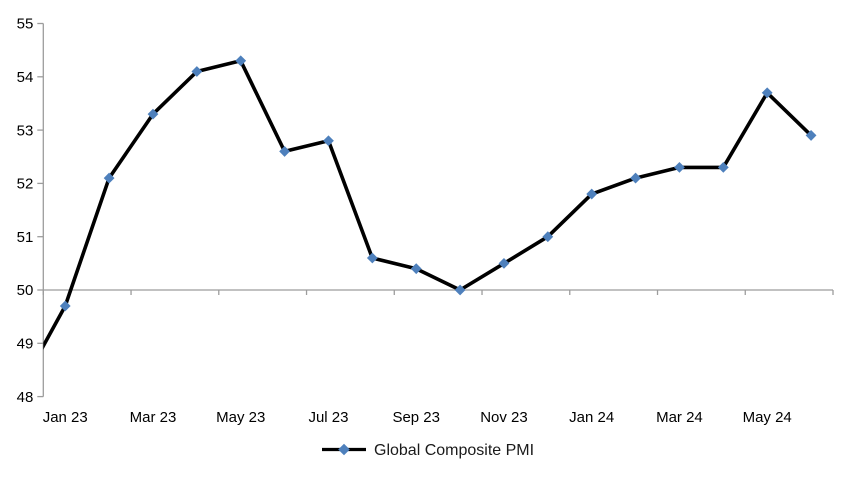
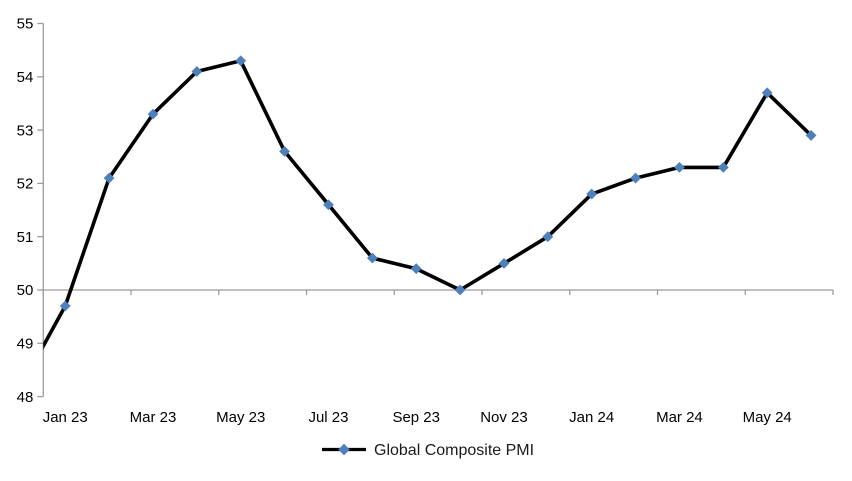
Jul 23: 52.8 -> 51.6
